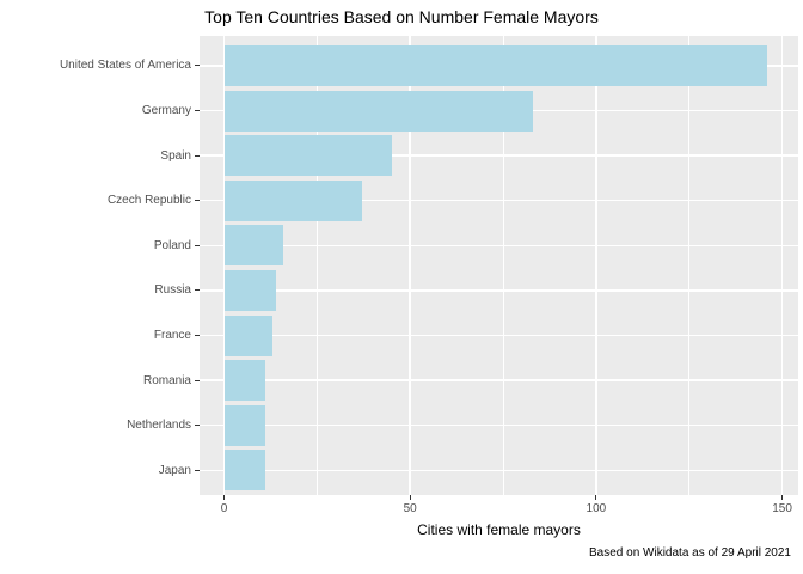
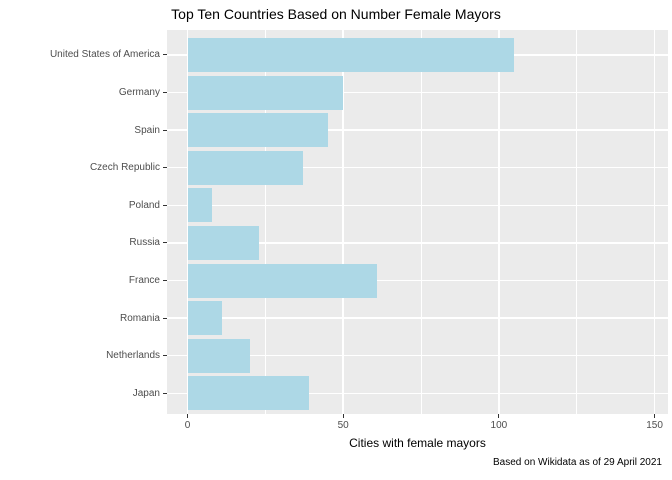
United States of America: 146 -> 105
Germany: 83 -> 50
Poland: 16 -> 8
Russia: 14 -> 23
France: 13 -> 61
Netherlands: 11 -> 20
Japan: 11 -> 39
